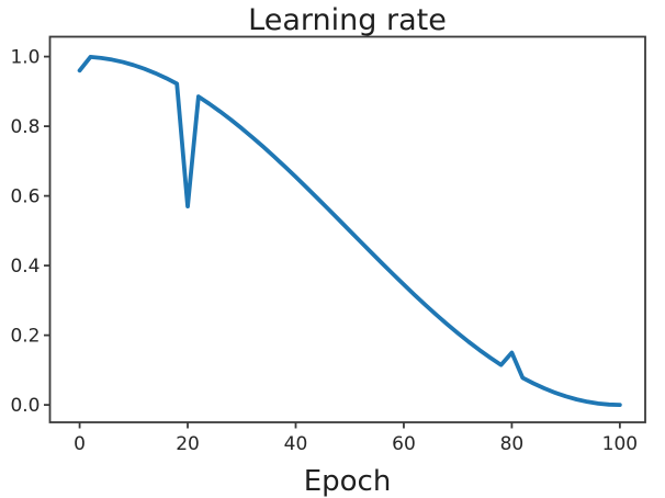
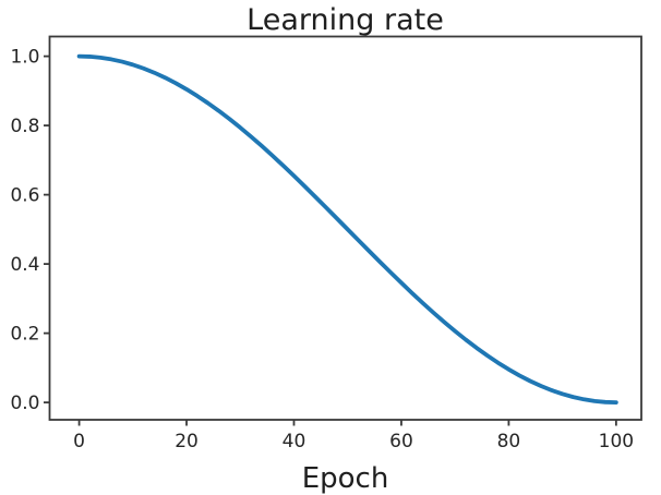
0: 0.96 -> 1.00
20: 0.57 -> 0.90
80: 0.15 -> 0.10
